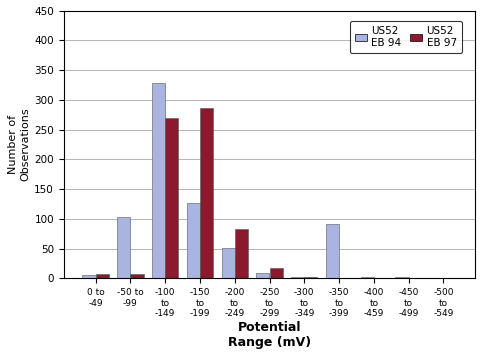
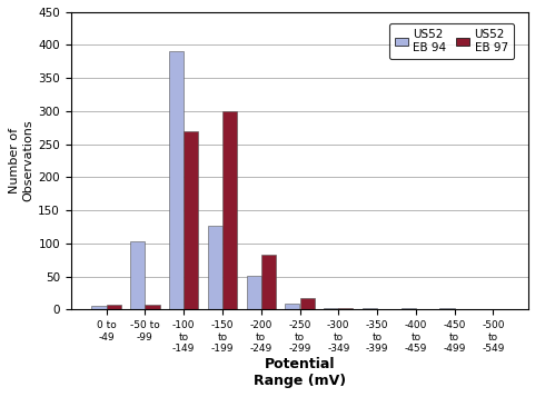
US52 EB 94/-100 to -149: 328 -> 390
US52 EB 97/-150 to -199: 286 -> 300
US52 EB 94/-350 to -399: 92 -> 2
